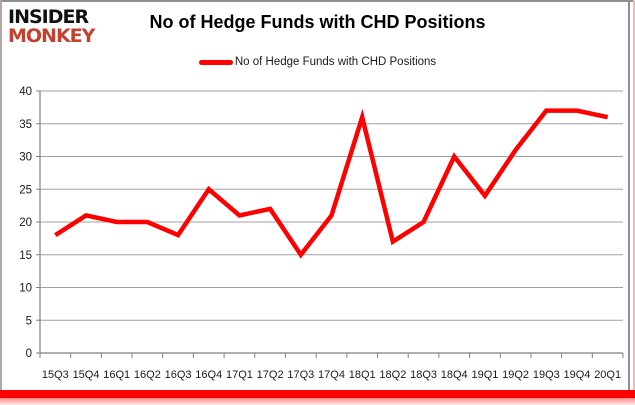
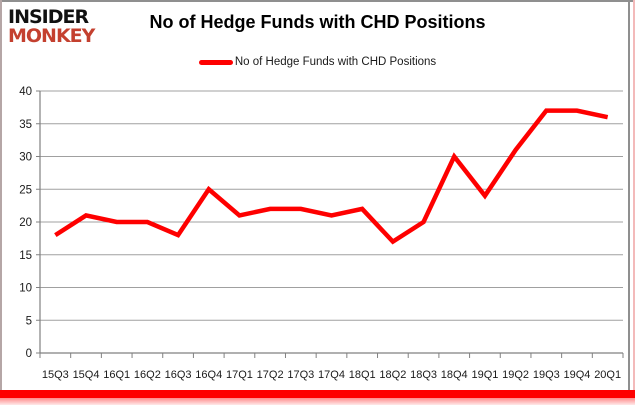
17Q3: 15 -> 22
18Q1: 36 -> 22
